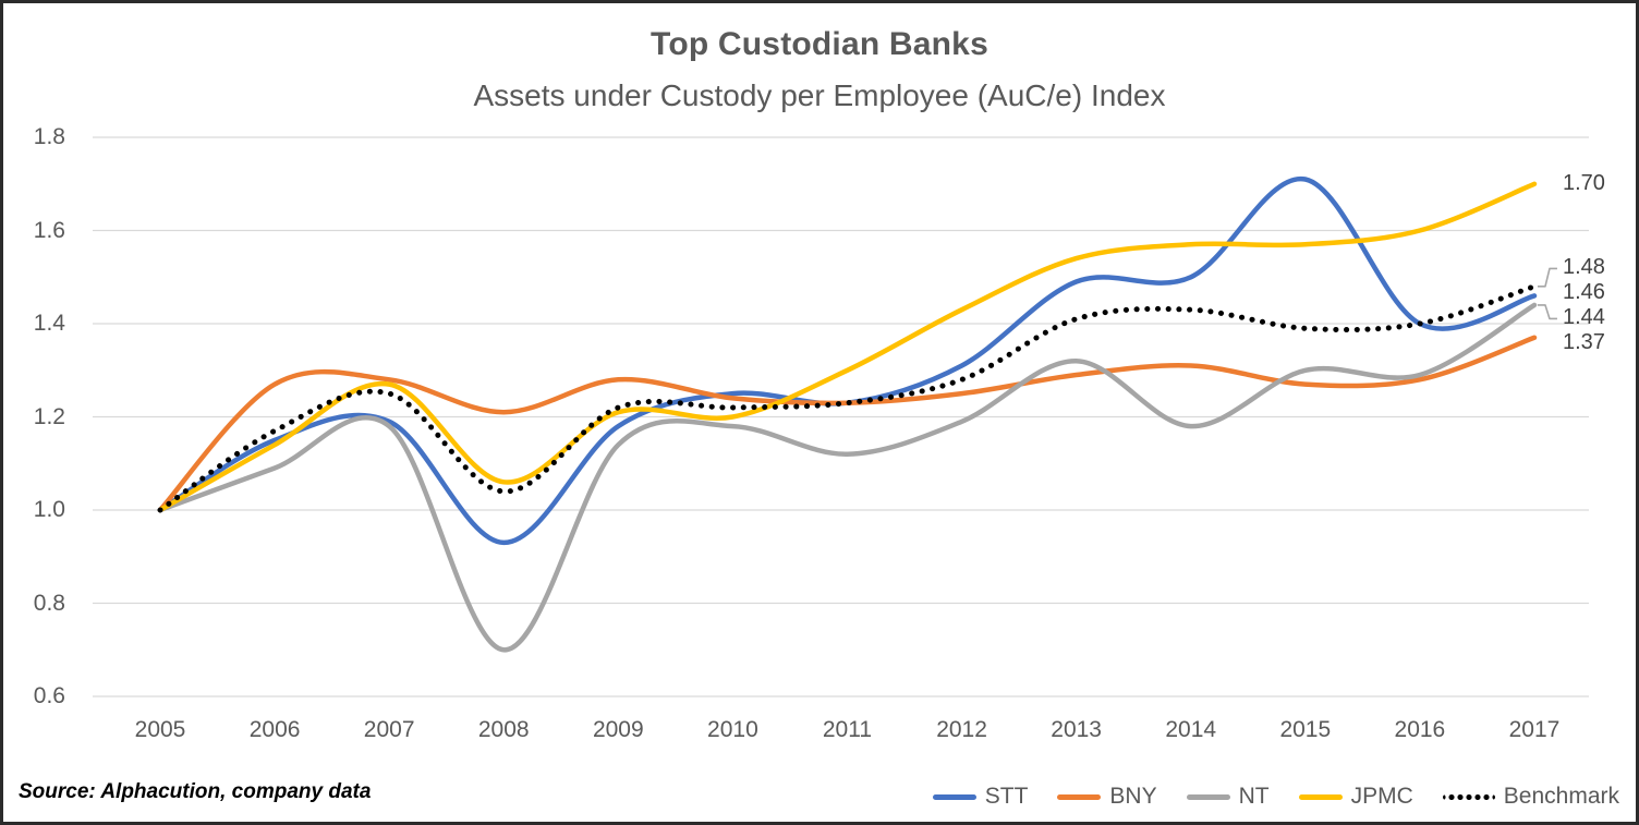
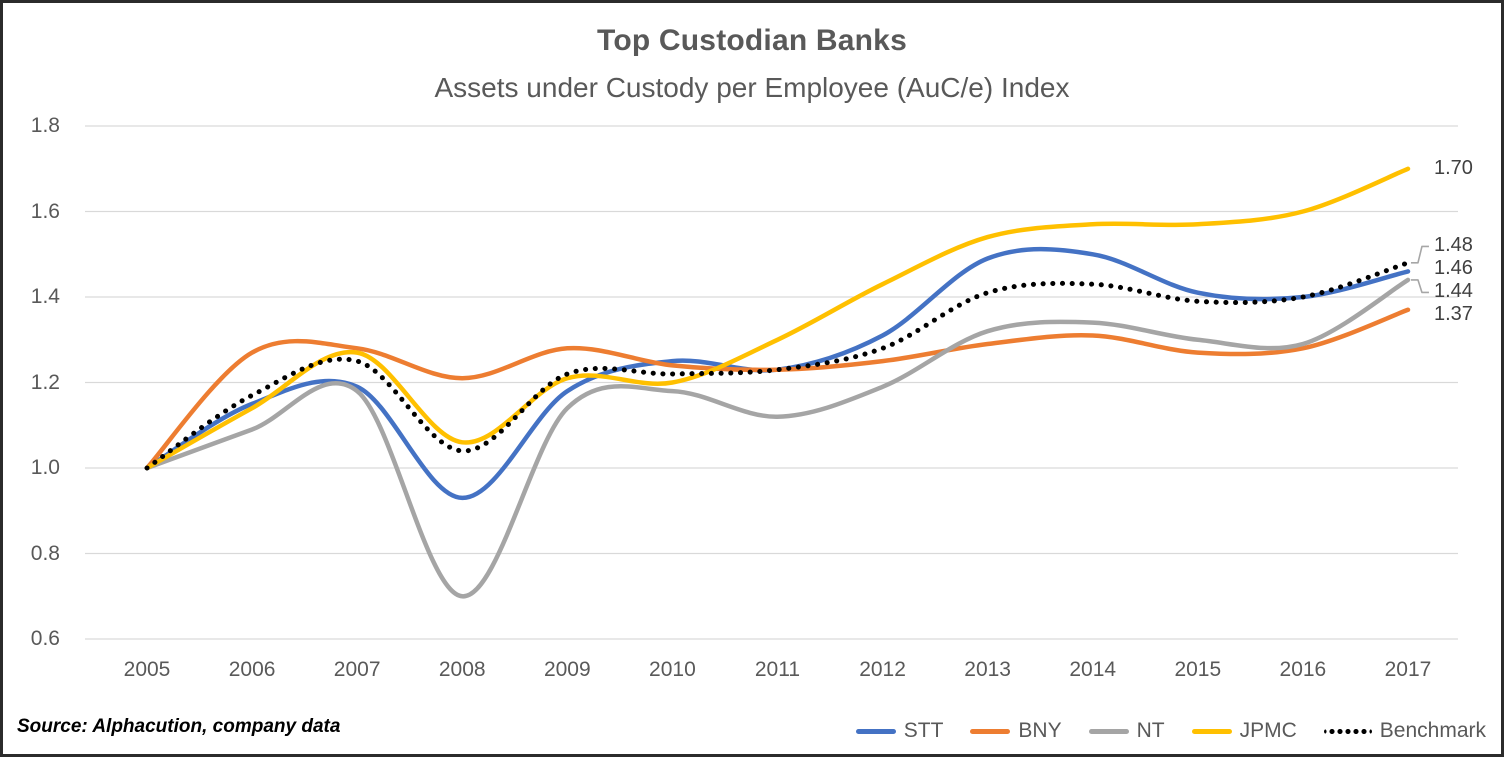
NT/2014: 1.18 -> 1.34
STT/2015: 1.71 -> 1.41
